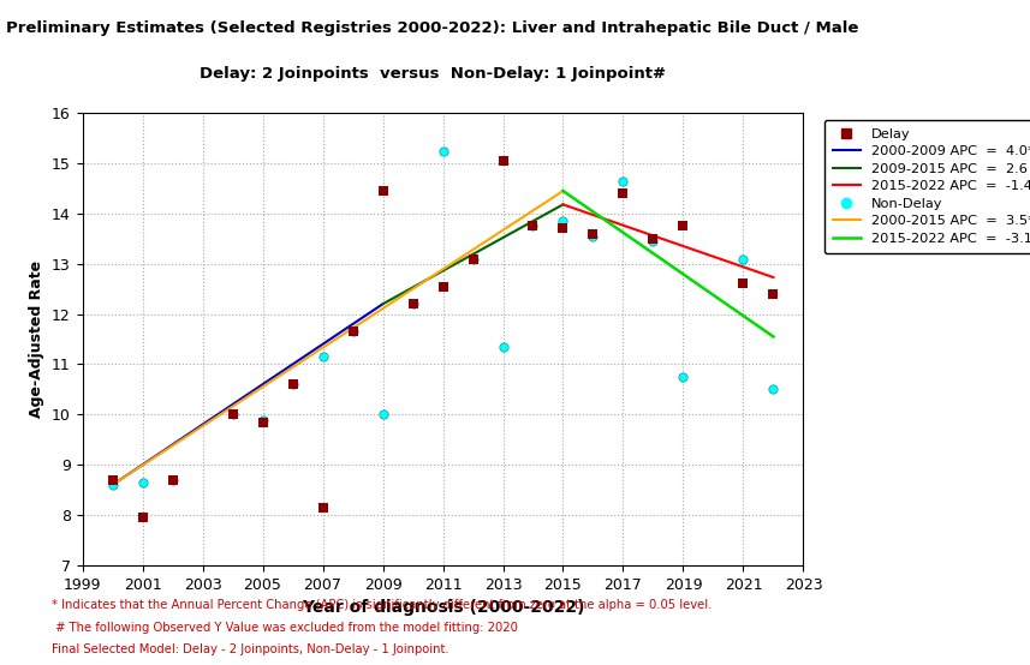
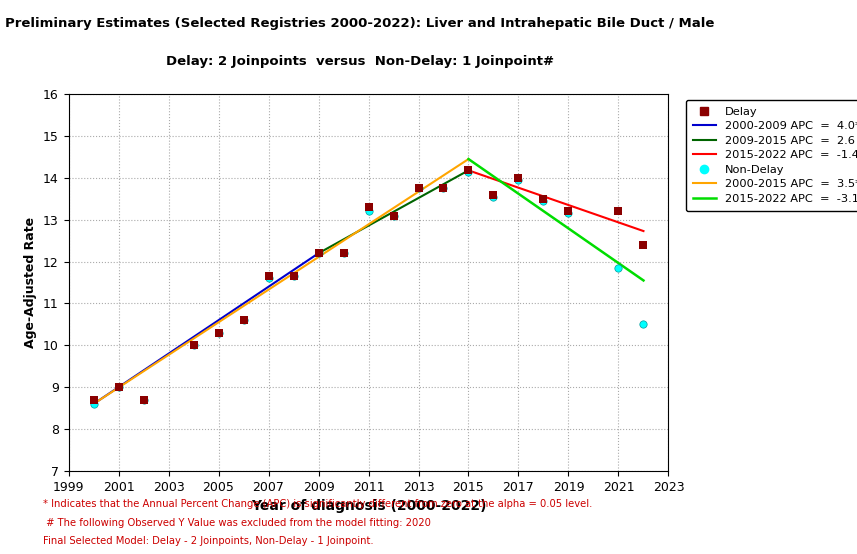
Delay/2001: 7.95 -> 9.00
Non-Delay/2001: 8.65 -> 9.00
Delay/2005: 9.85 -> 10.30
Non-Delay/2005: 9.90 -> 10.30
Delay/2007: 8.15 -> 11.65
Non-Delay/2007: 11.15 -> 11.60
Delay/2009: 14.45 -> 12.20
Non-Delay/2009: 10.00 -> 12.20
Delay/2011: 12.55 -> 13.30
Non-Delay/2011: 15.25 -> 13.20
Delay/2013: 15.05 -> 13.75
Non-Delay/2013: 11.35 -> 13.75
Delay/2015: 13.70 -> 14.20
Non-Delay/2015: 13.85 -> 14.15
Delay/2017: 14.40 -> 14.00
Non-Delay/2017: 14.65 -> 13.95
Delay/2019: 13.75 -> 13.20
Non-Delay/2019: 10.75 -> 13.15
Delay/2021: 12.60 -> 13.20
Non-Delay/2021: 13.10 -> 11.85
